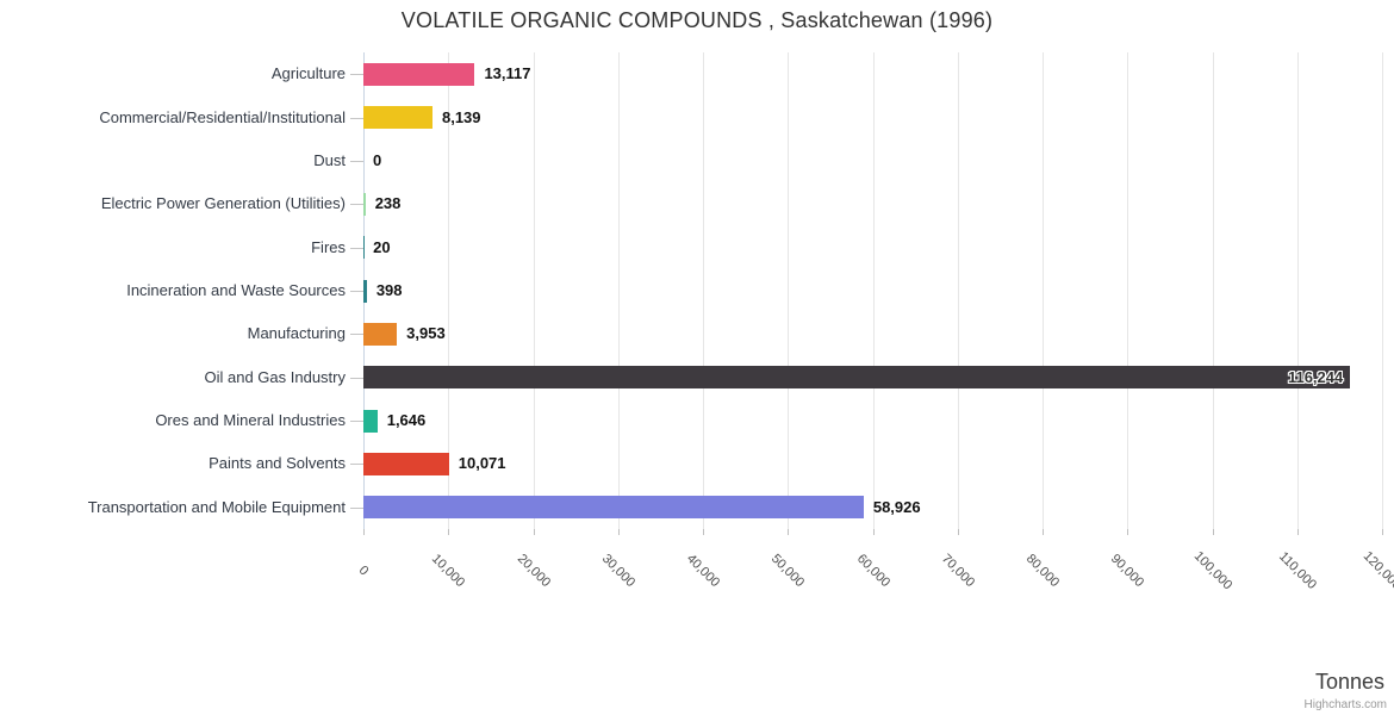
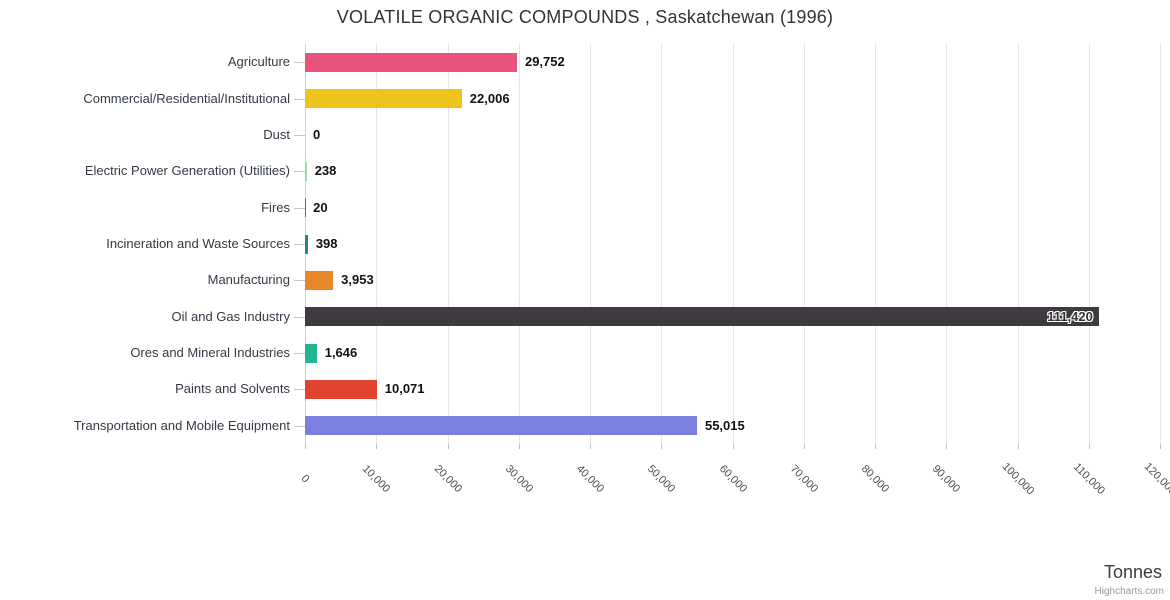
Agriculture: 13,117 -> 29,752
Commercial/Residential/Institutional: 8,139 -> 22,006
Oil and Gas Industry: 116,244 -> 111,420
Transportation and Mobile Equipment: 58,926 -> 55,015
